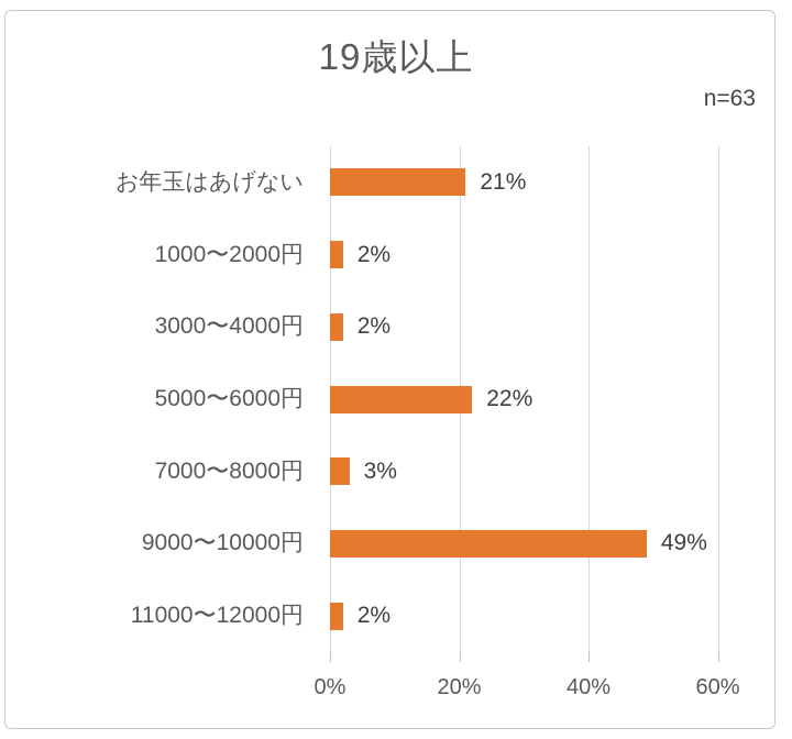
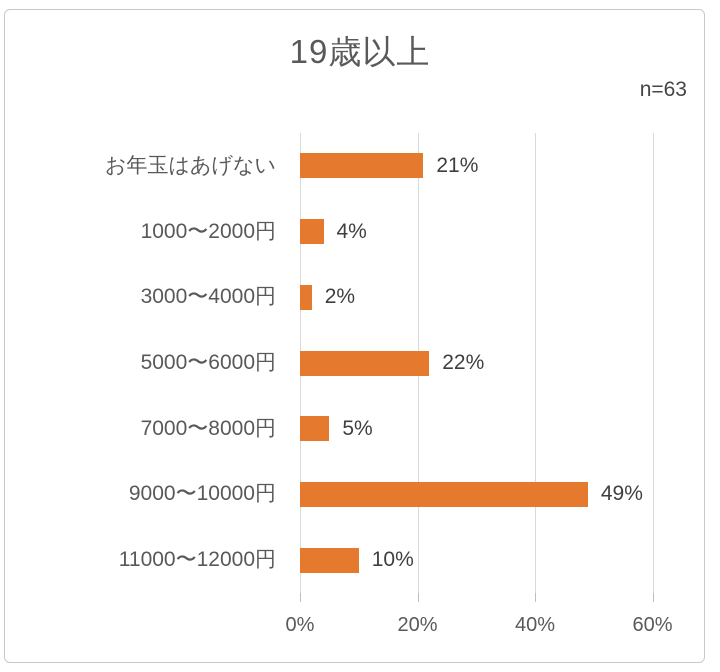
1000〜2000円: 2% -> 4%
7000〜8000円: 3% -> 5%
11000〜12000円: 2% -> 10%
